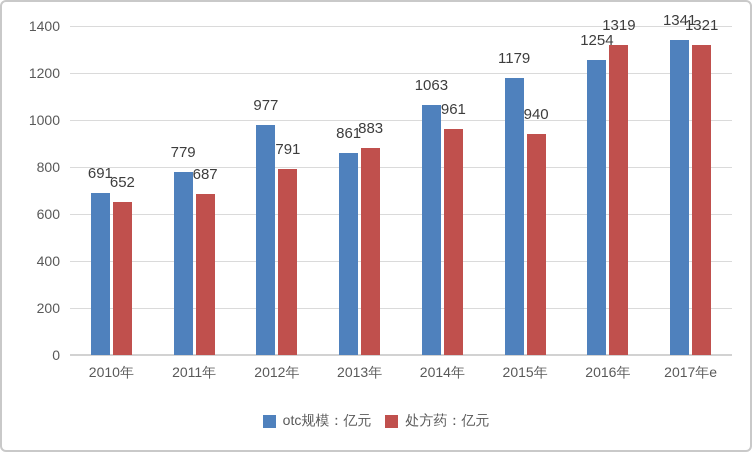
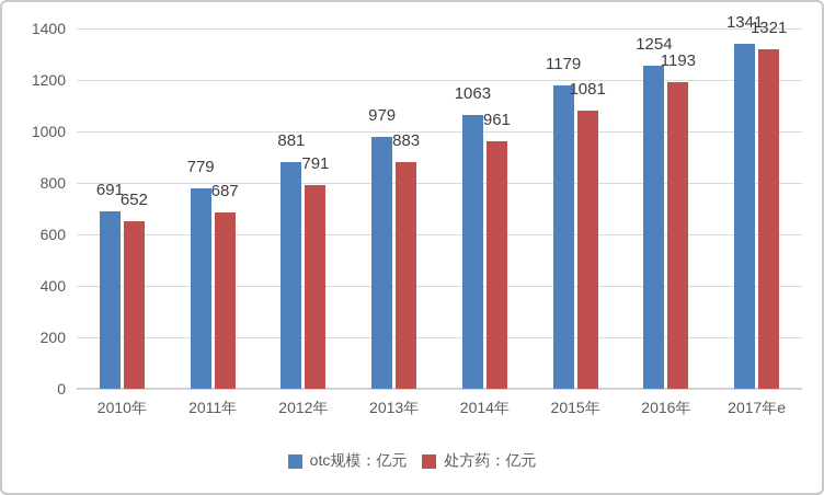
otc规模：亿元/2012年: 977 -> 881
otc规模：亿元/2013年: 861 -> 979
处方药：亿元/2015年: 940 -> 1081
处方药：亿元/2016年: 1319 -> 1193
